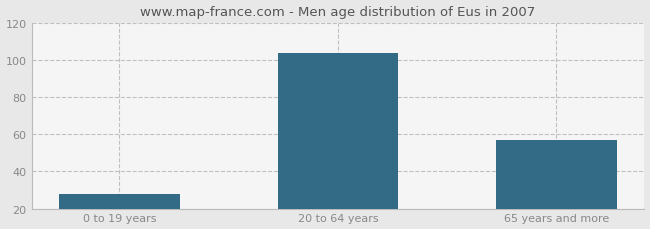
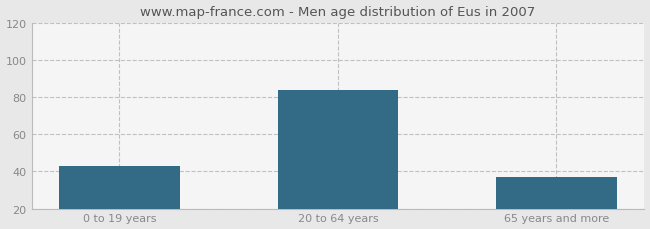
0 to 19 years: 28 -> 43
20 to 64 years: 104 -> 84
65 years and more: 57 -> 37
